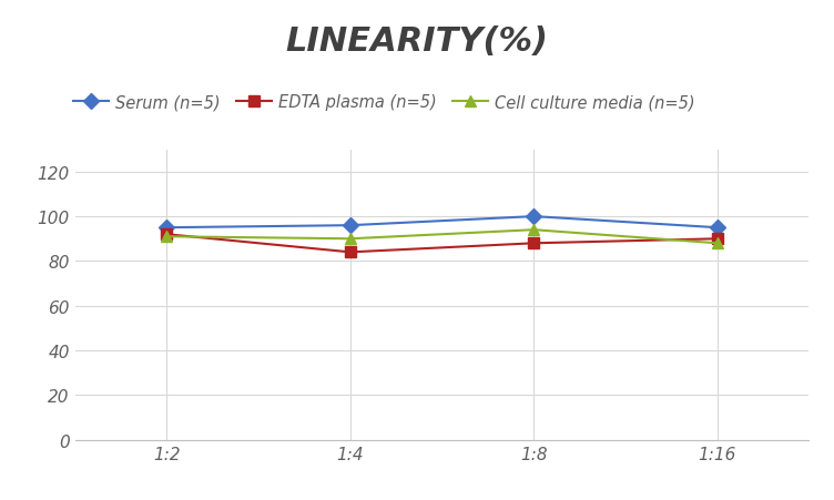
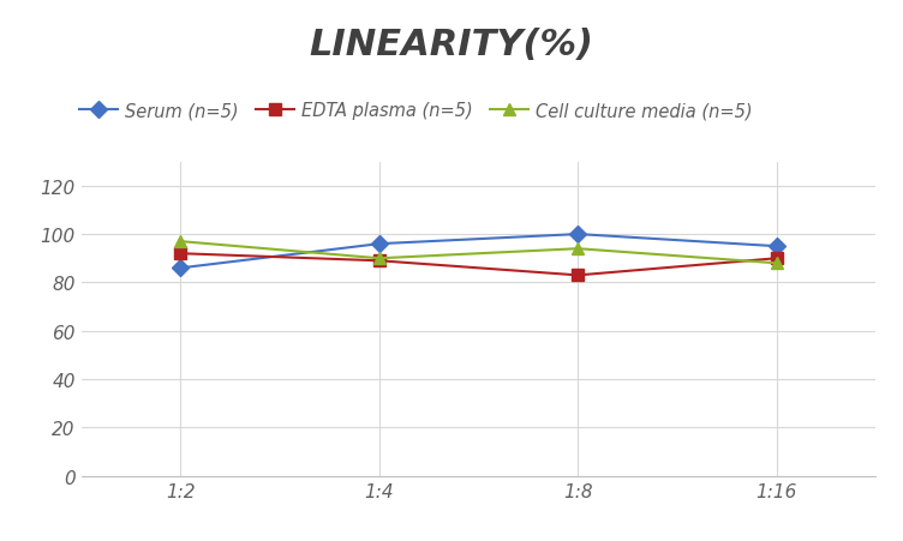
Serum (n=5)/1:2: 95 -> 86
Cell culture media (n=5)/1:2: 91 -> 97
EDTA plasma (n=5)/1:4: 84 -> 89
EDTA plasma (n=5)/1:8: 88 -> 83
